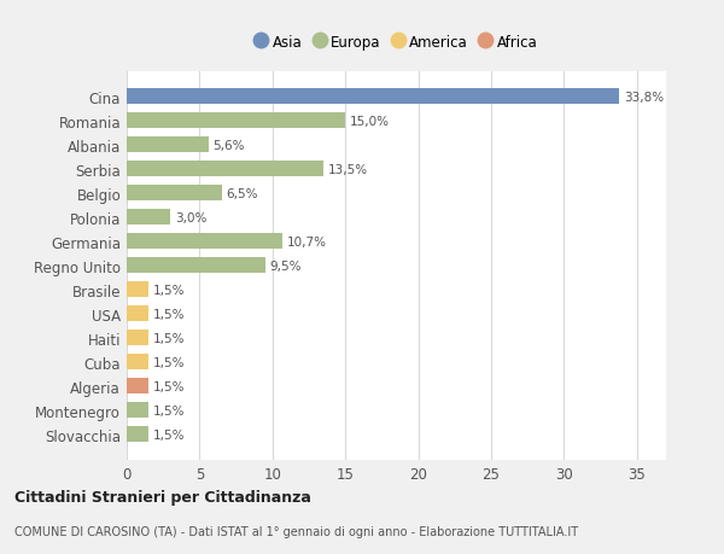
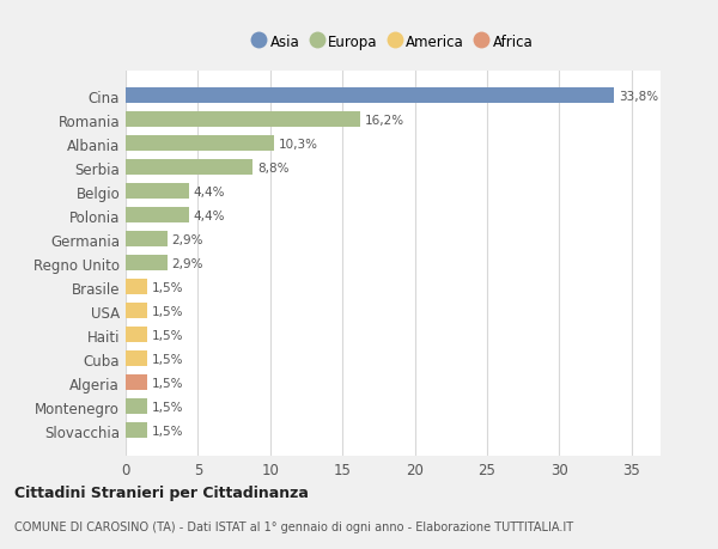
Romania: 15,0% -> 16,2%
Albania: 5,6% -> 10,3%
Serbia: 13,5% -> 8,8%
Belgio: 6,5% -> 4,4%
Polonia: 3,0% -> 4,4%
Germania: 10,7% -> 2,9%
Regno Unito: 9,5% -> 2,9%
